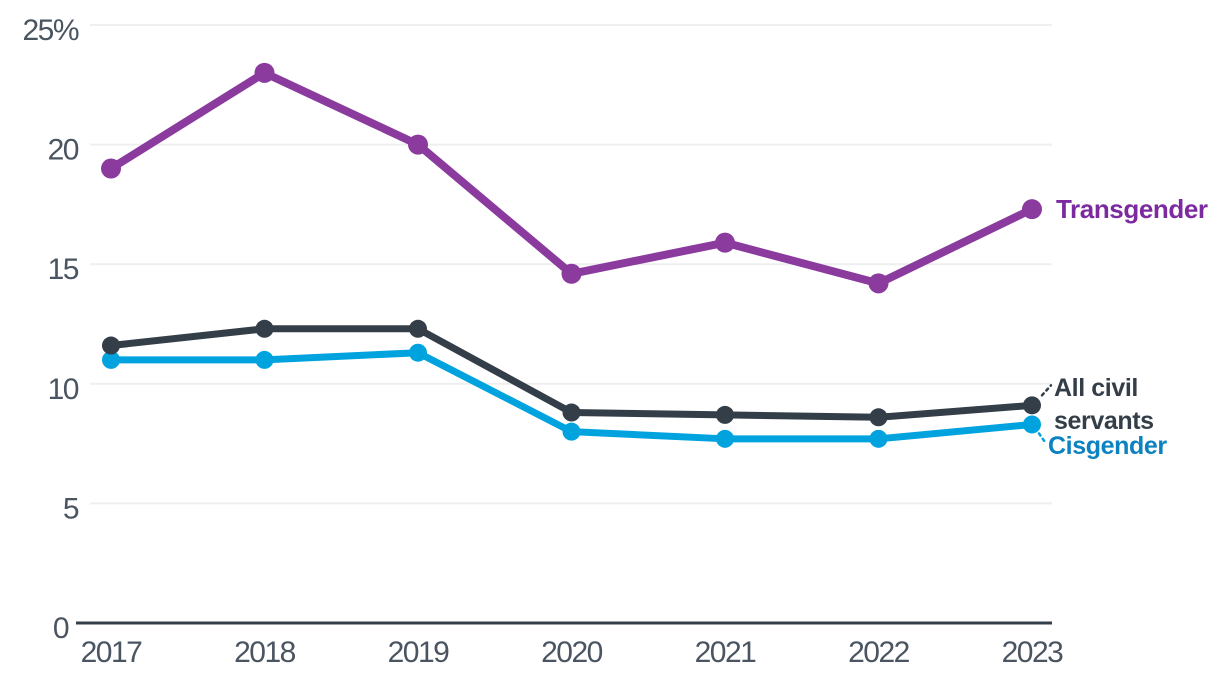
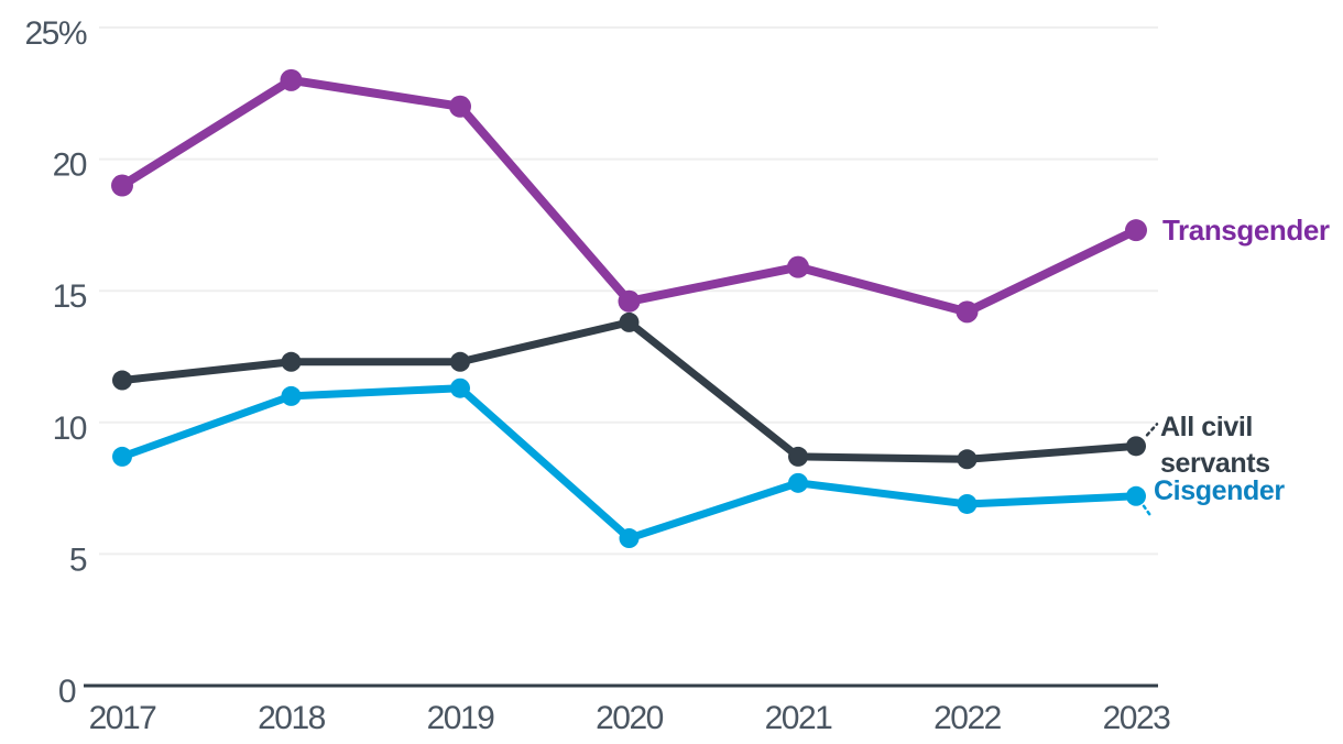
Cisgender/2017: 11.0% -> 8.7%
Transgender/2019: 20.0% -> 22.0%
All civil servants/2020: 8.8% -> 13.8%
Cisgender/2020: 8.0% -> 5.6%
Cisgender/2022: 7.7% -> 6.9%
Cisgender/2023: 8.3% -> 7.2%
